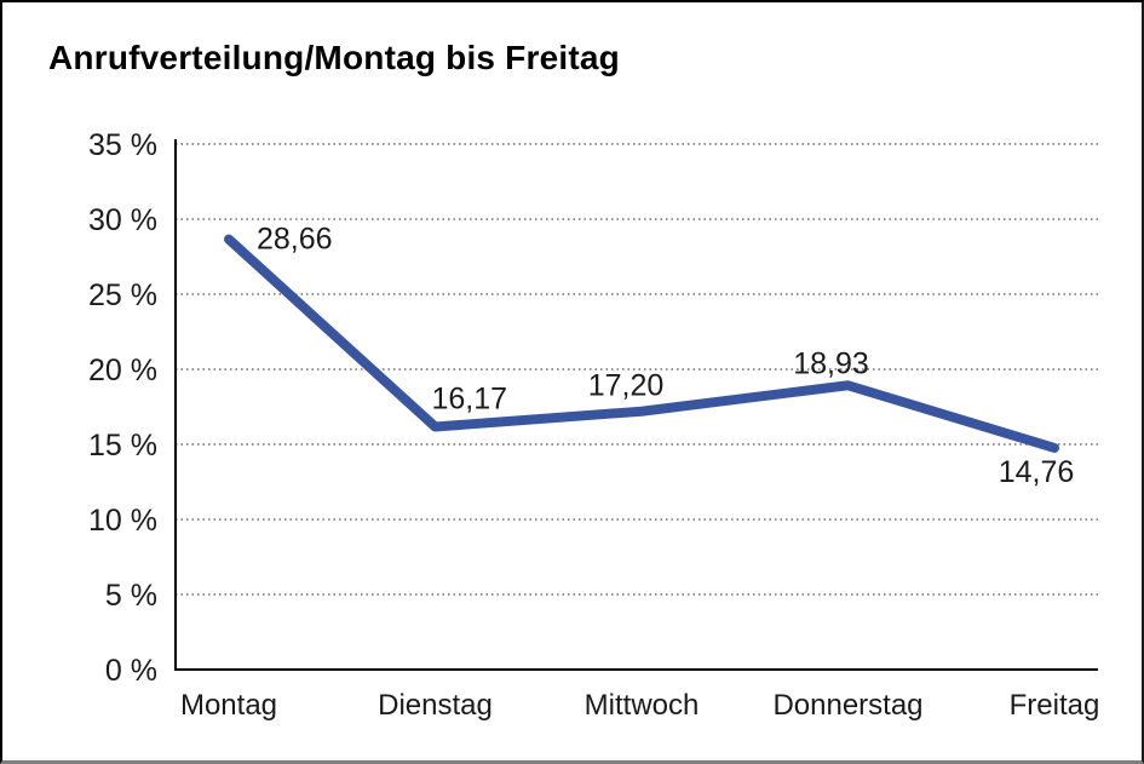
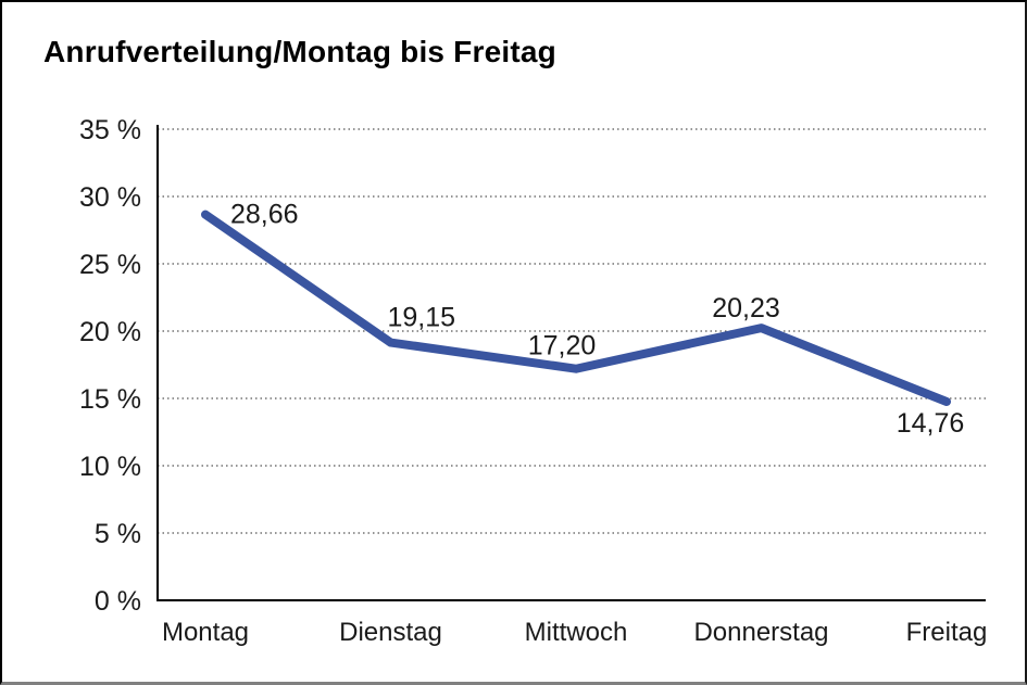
Dienstag: 16,17 -> 19,15
Donnerstag: 18,93 -> 20,23
